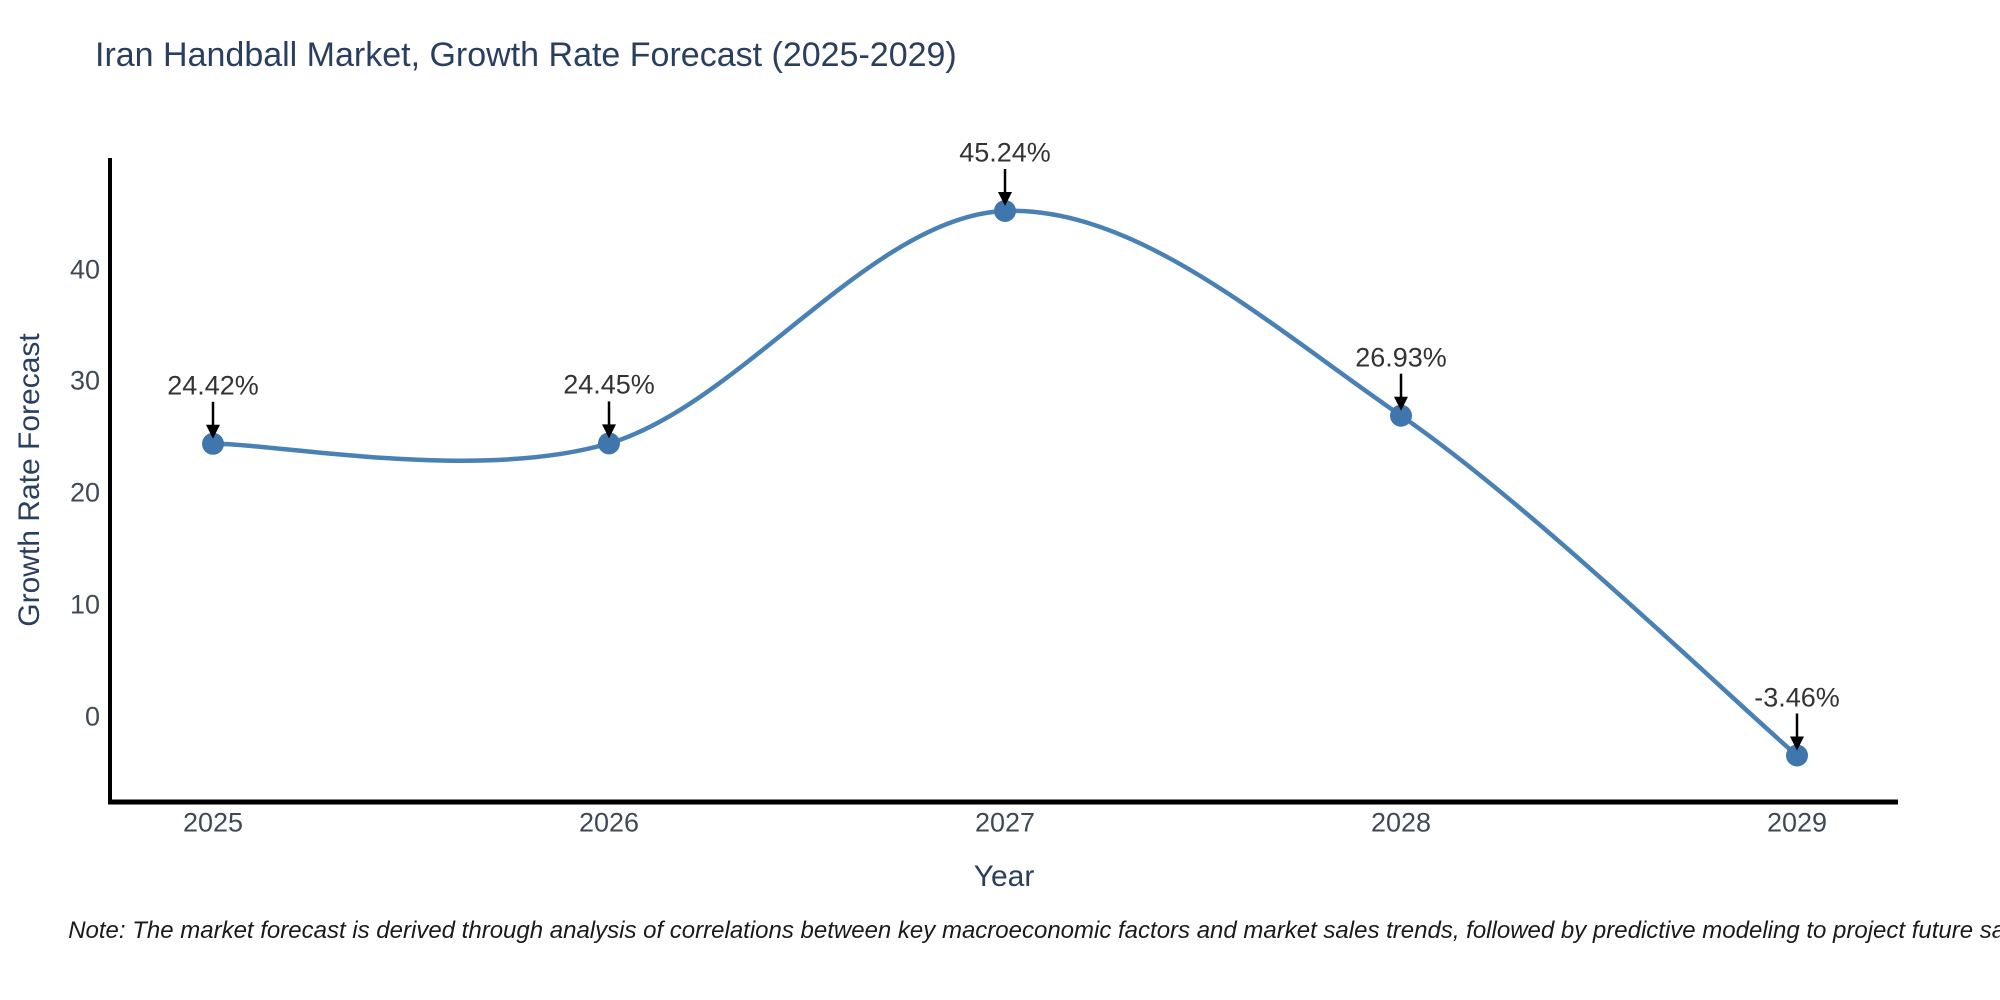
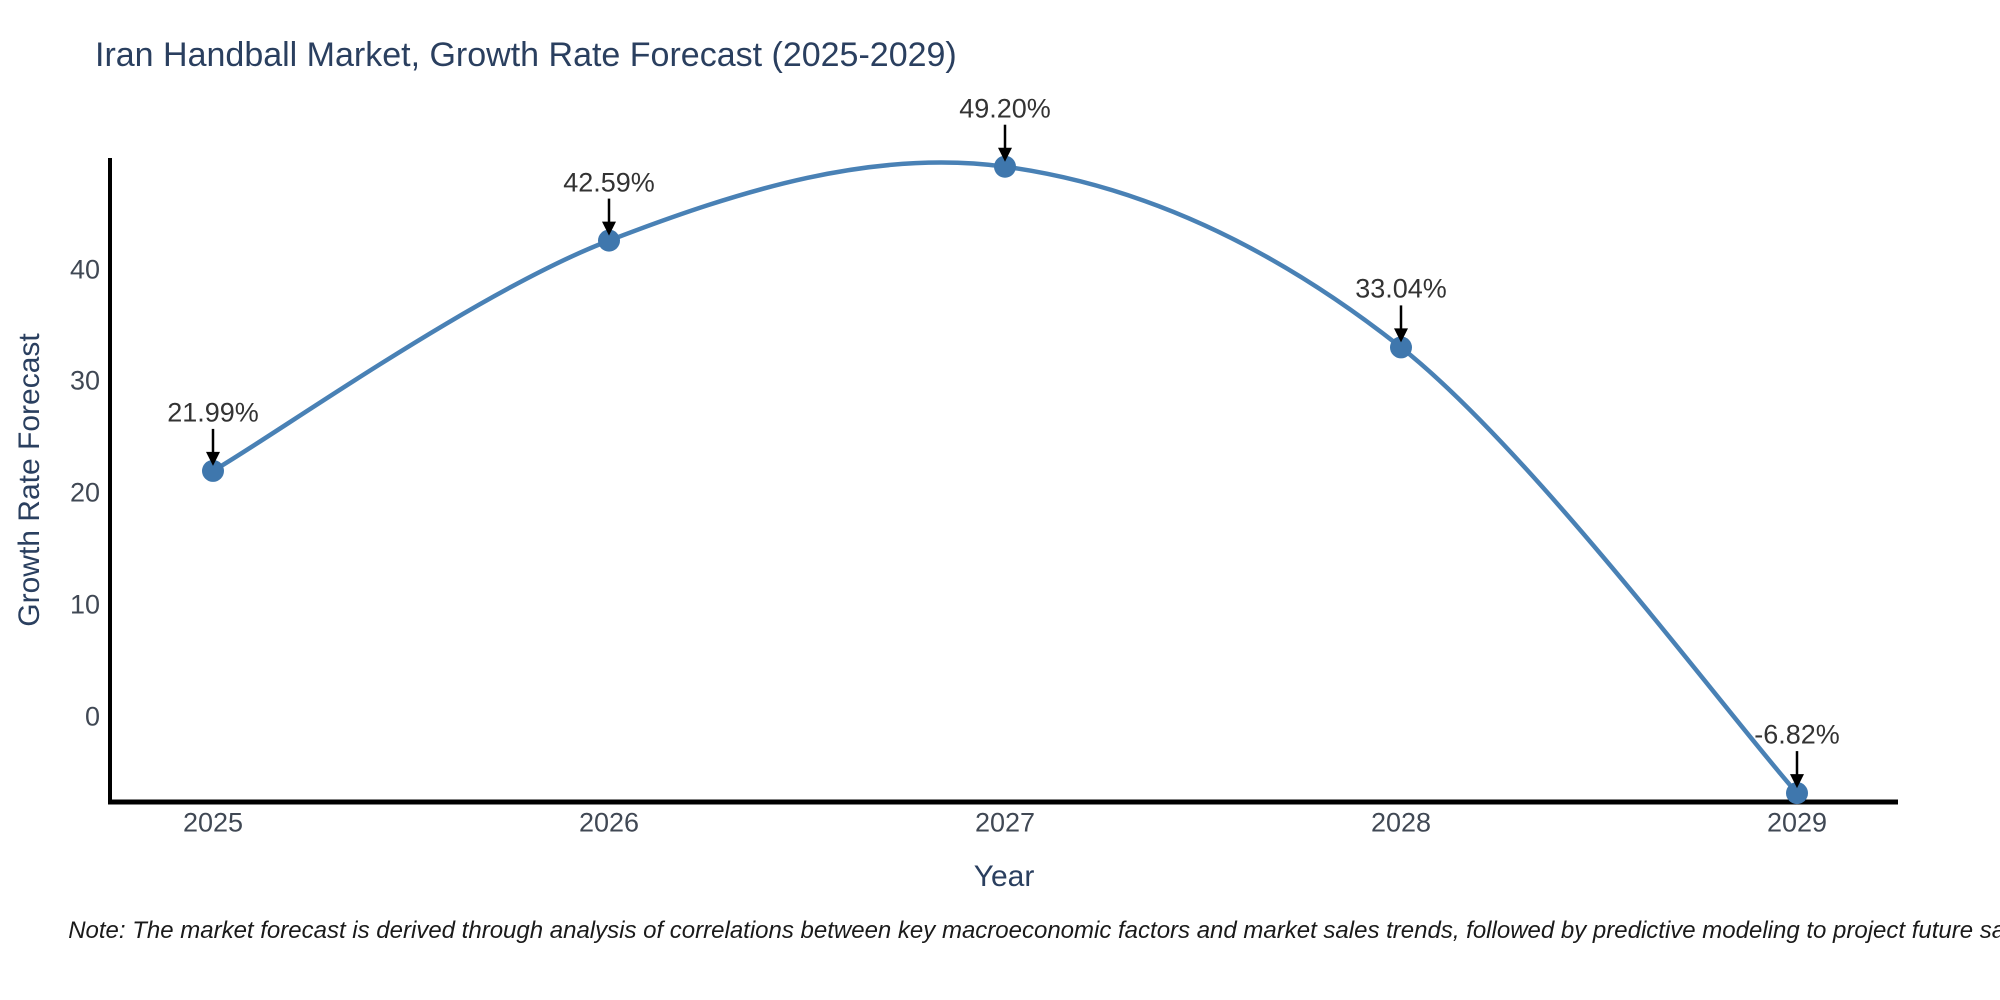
2025: 24.42% -> 21.99%
2026: 24.45% -> 42.59%
2027: 45.24% -> 49.20%
2028: 26.93% -> 33.04%
2029: -3.46% -> -6.82%
